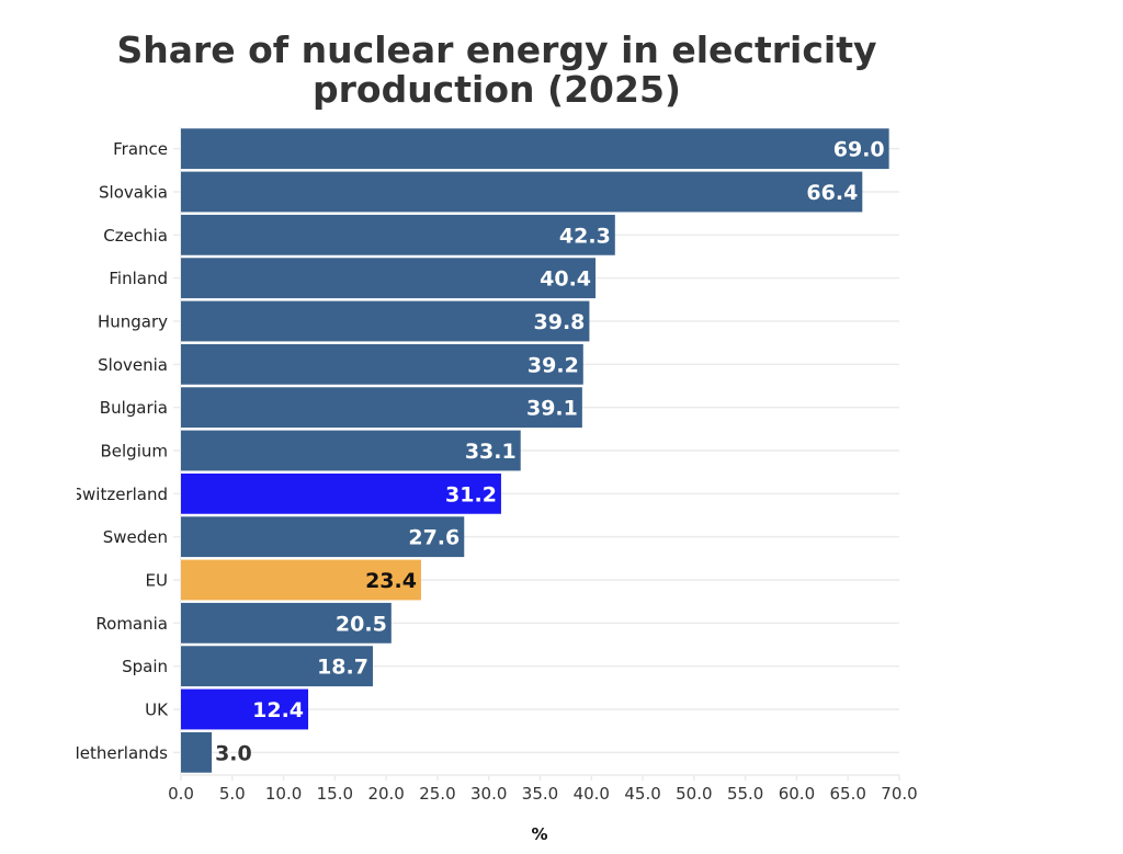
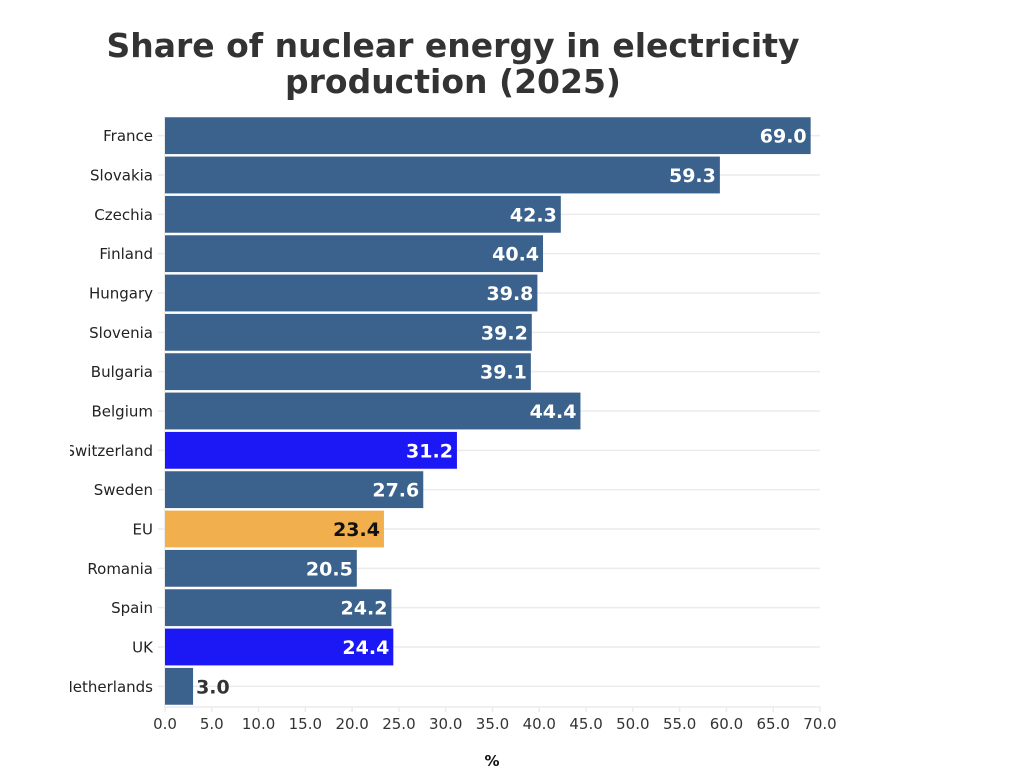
Slovakia: 66.4 -> 59.3
Belgium: 33.1 -> 44.4
Spain: 18.7 -> 24.2
UK: 12.4 -> 24.4
